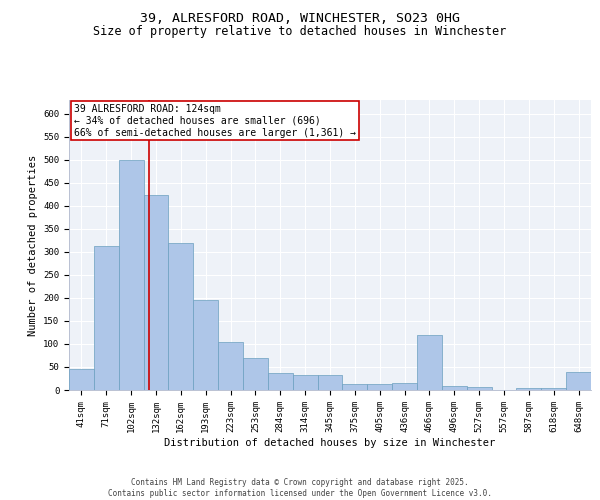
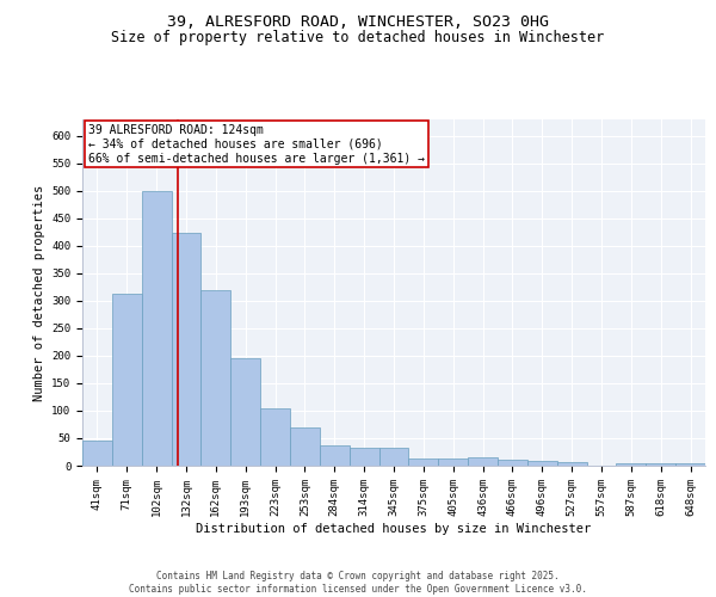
466sqm: 120 -> 10
648sqm: 40 -> 4
